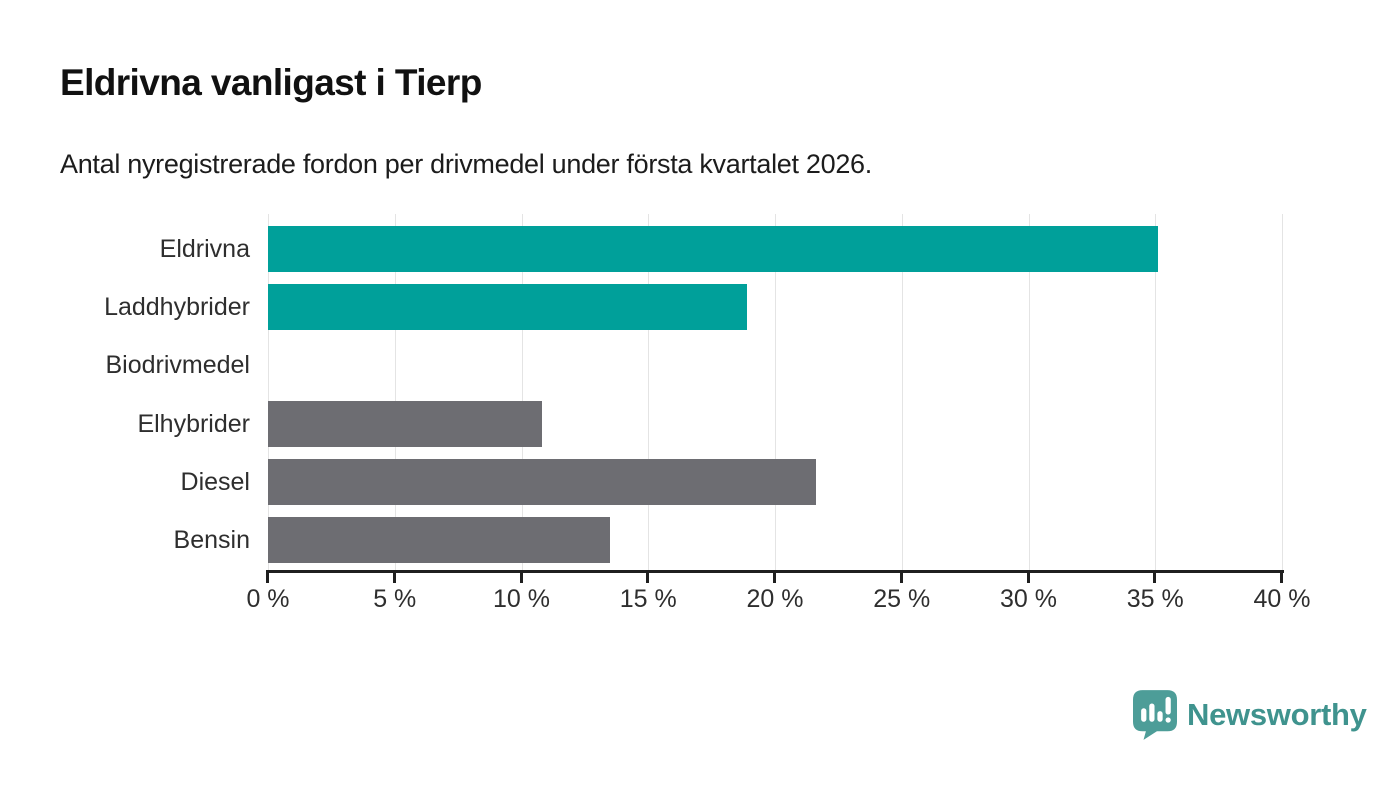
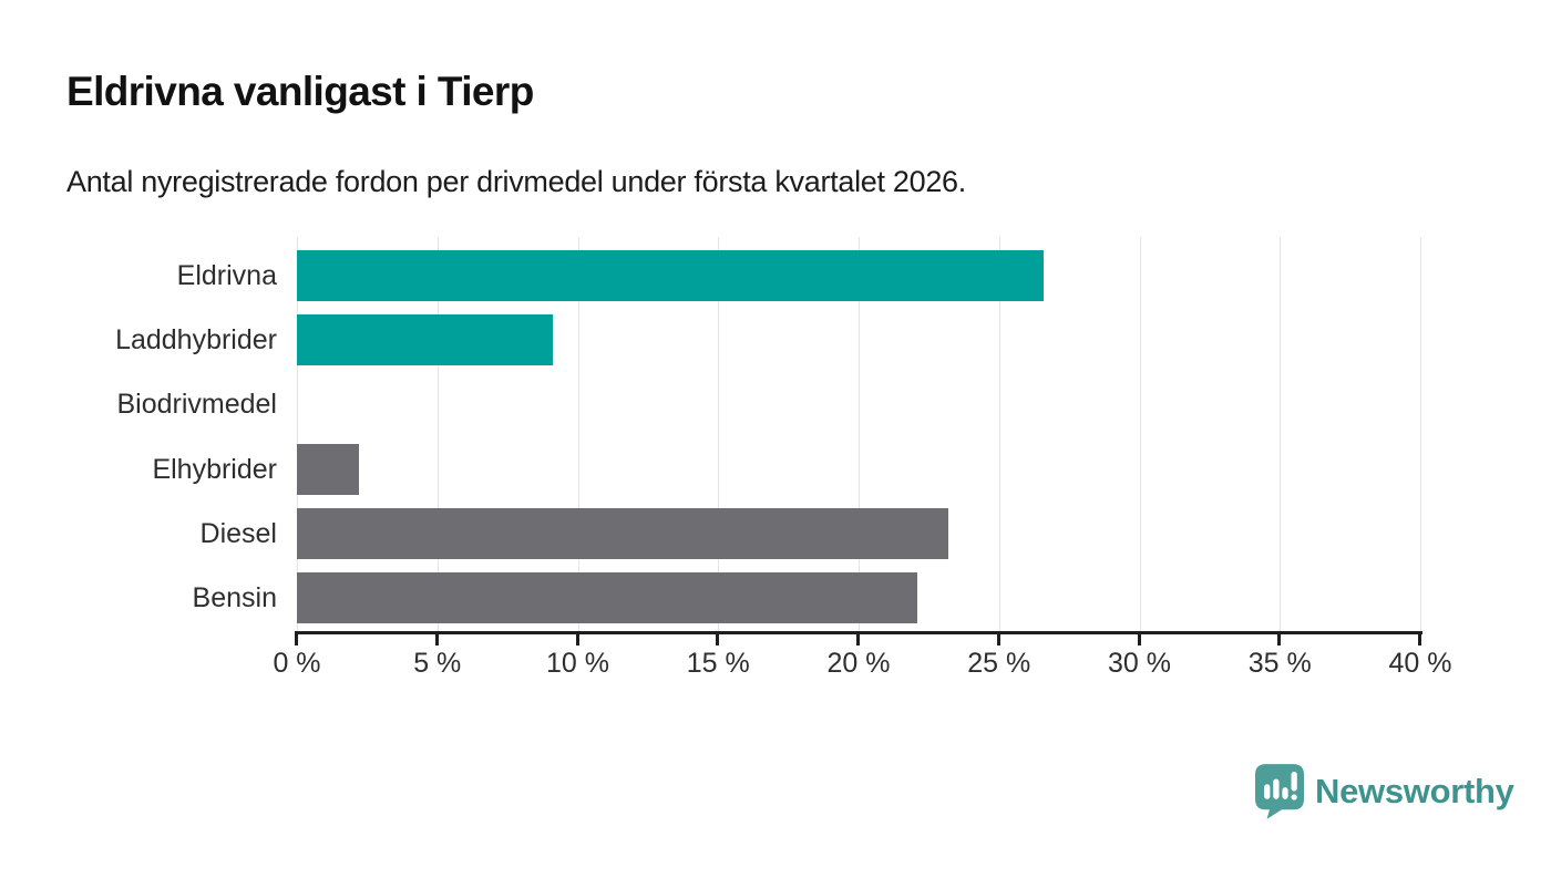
Eldrivna: 35.1% -> 26.6%
Laddhybrider: 18.9% -> 9.1%
Elhybrider: 10.8% -> 2.2%
Diesel: 21.6% -> 23.2%
Bensin: 13.5% -> 22.1%
